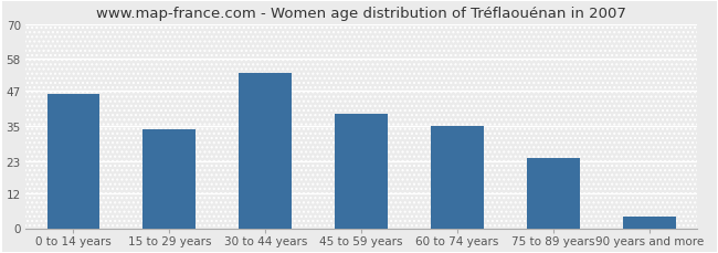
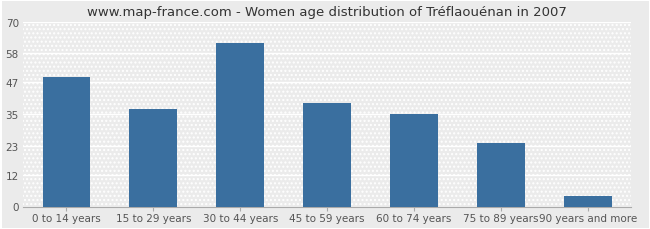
0 to 14 years: 46 -> 49
15 to 29 years: 34 -> 37
30 to 44 years: 53 -> 62
